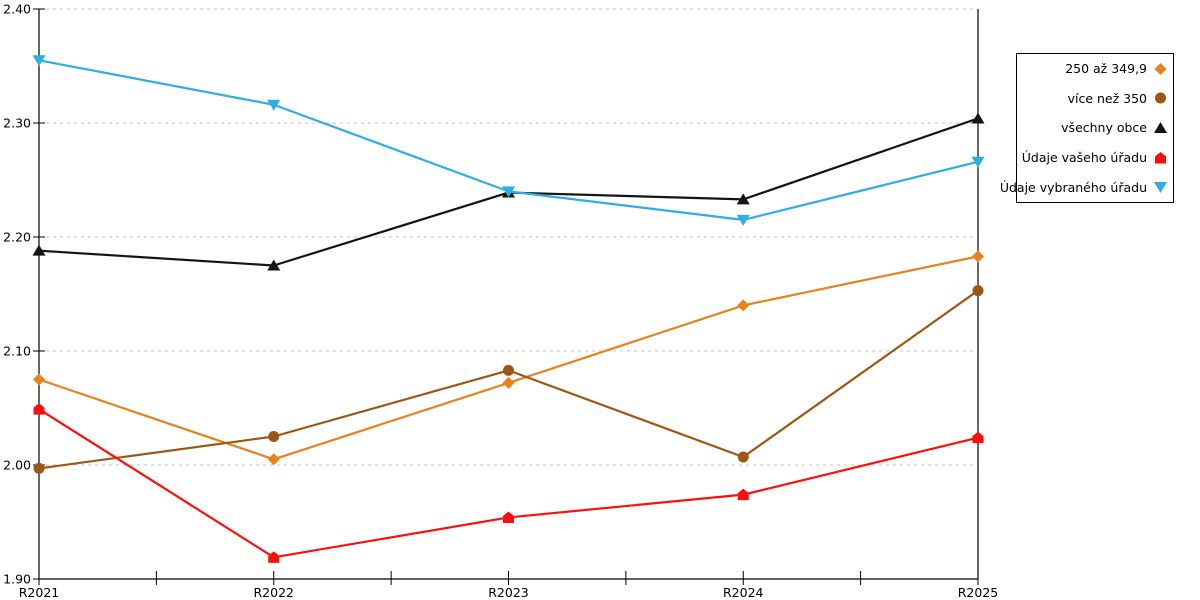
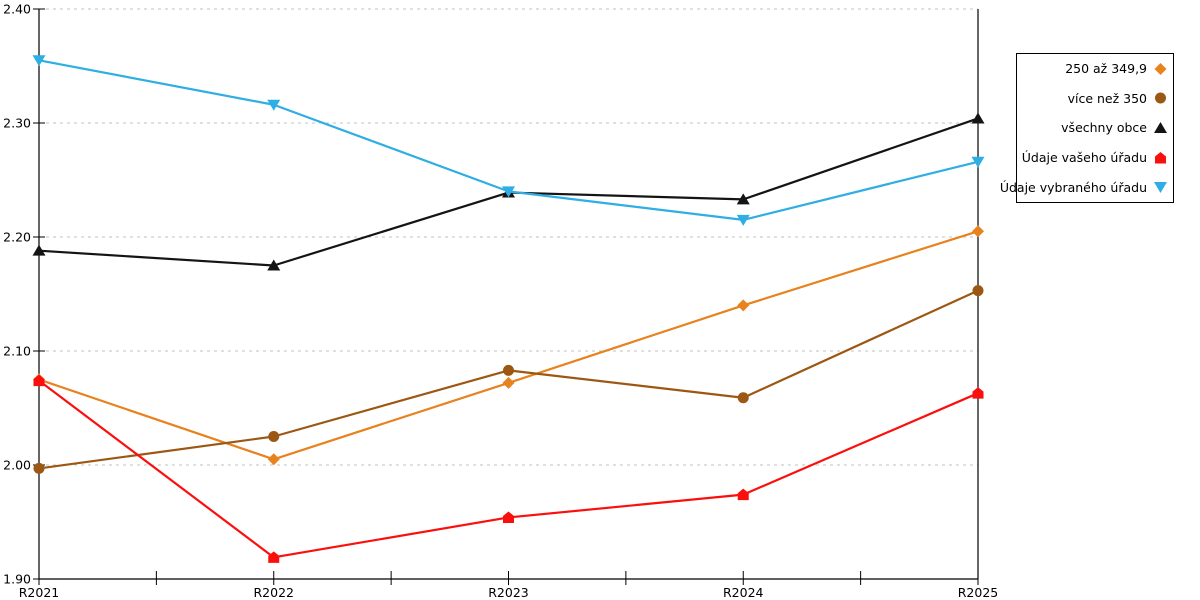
Údaje vašeho úřadu/R2021: 2.049 -> 2.074
více než 350/R2024: 2.007 -> 2.059
250 až 349,9/R2025: 2.183 -> 2.205
Údaje vašeho úřadu/R2025: 2.024 -> 2.063
